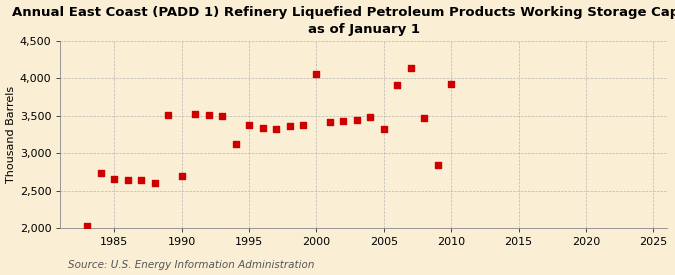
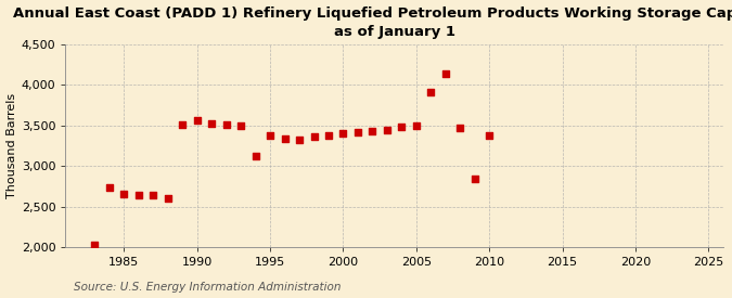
1990: 2,700 -> 3,560
2000: 4,060 -> 3,400
2005: 3,320 -> 3,500
2010: 3,920 -> 3,380
